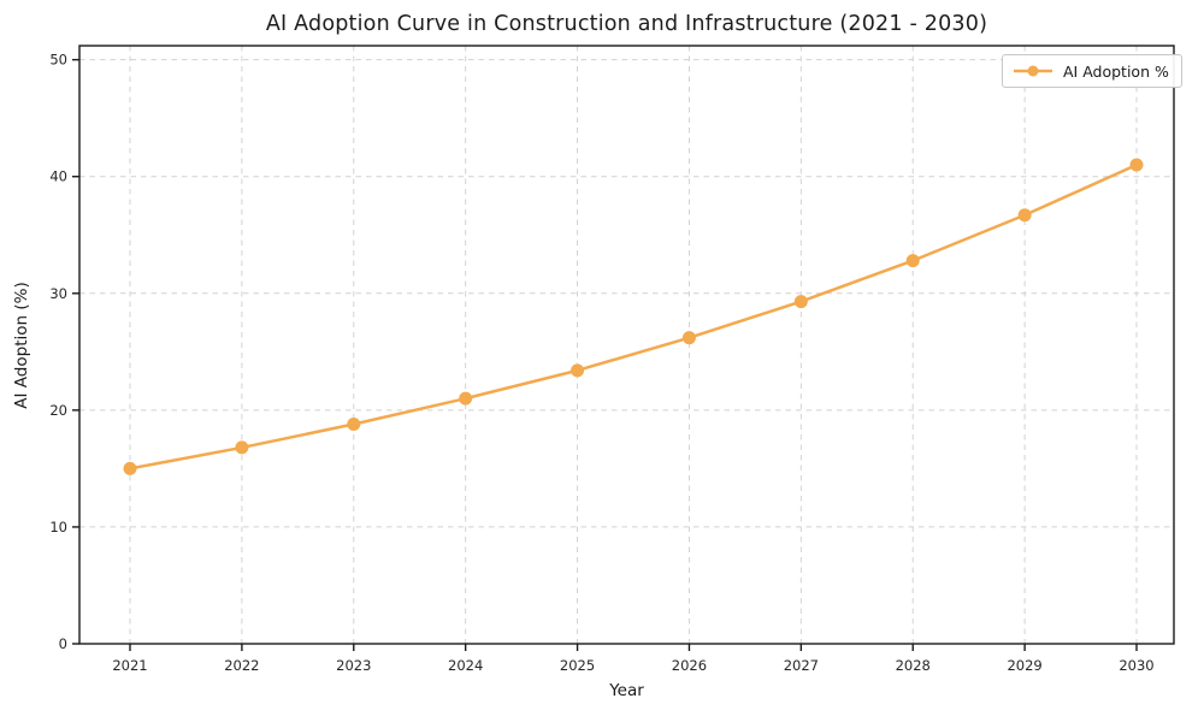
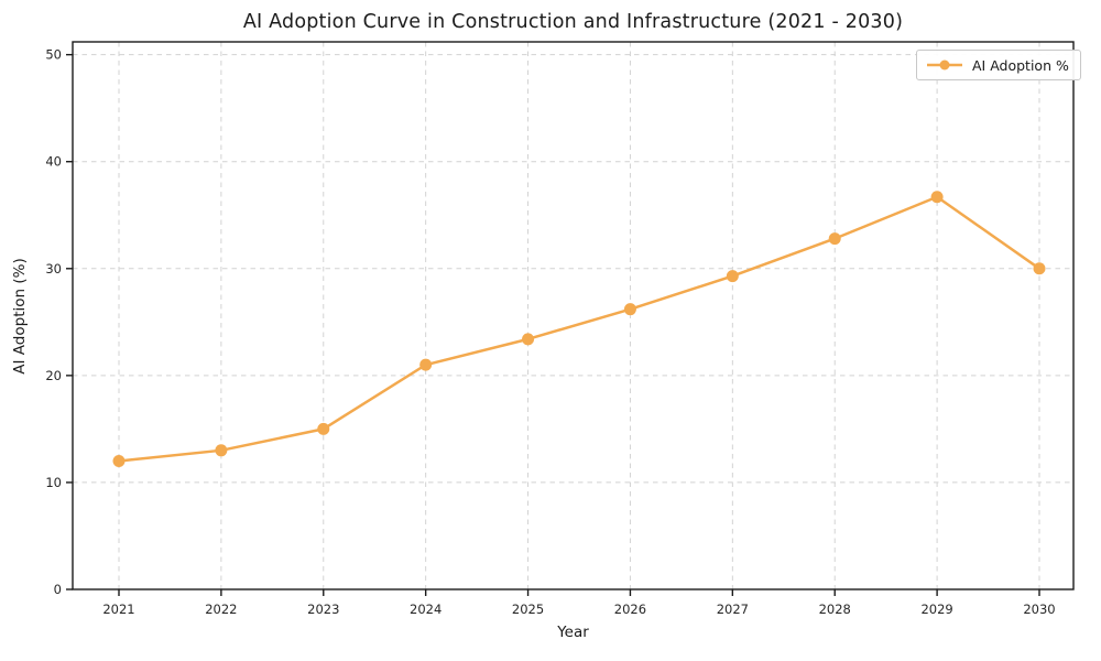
2021: 15 -> 12
2022: 17 -> 13
2023: 19 -> 15
2030: 41 -> 30
